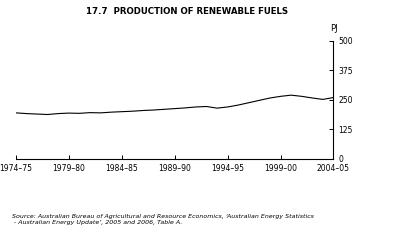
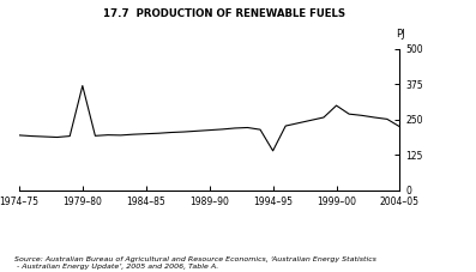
1979–80: 194 -> 370
1994–95: 220 -> 140
1999–00: 265 -> 300
2004–05: 260 -> 225
